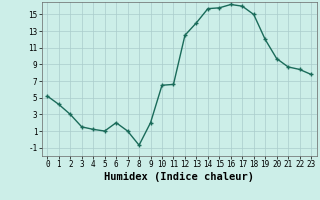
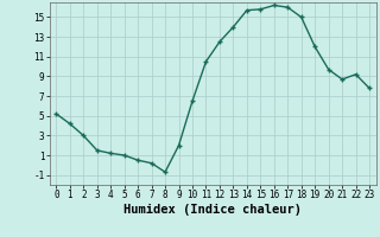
6: 2.0 -> 0.5
7: 1.0 -> 0.2
11: 6.6 -> 10.5
22: 8.4 -> 9.2
